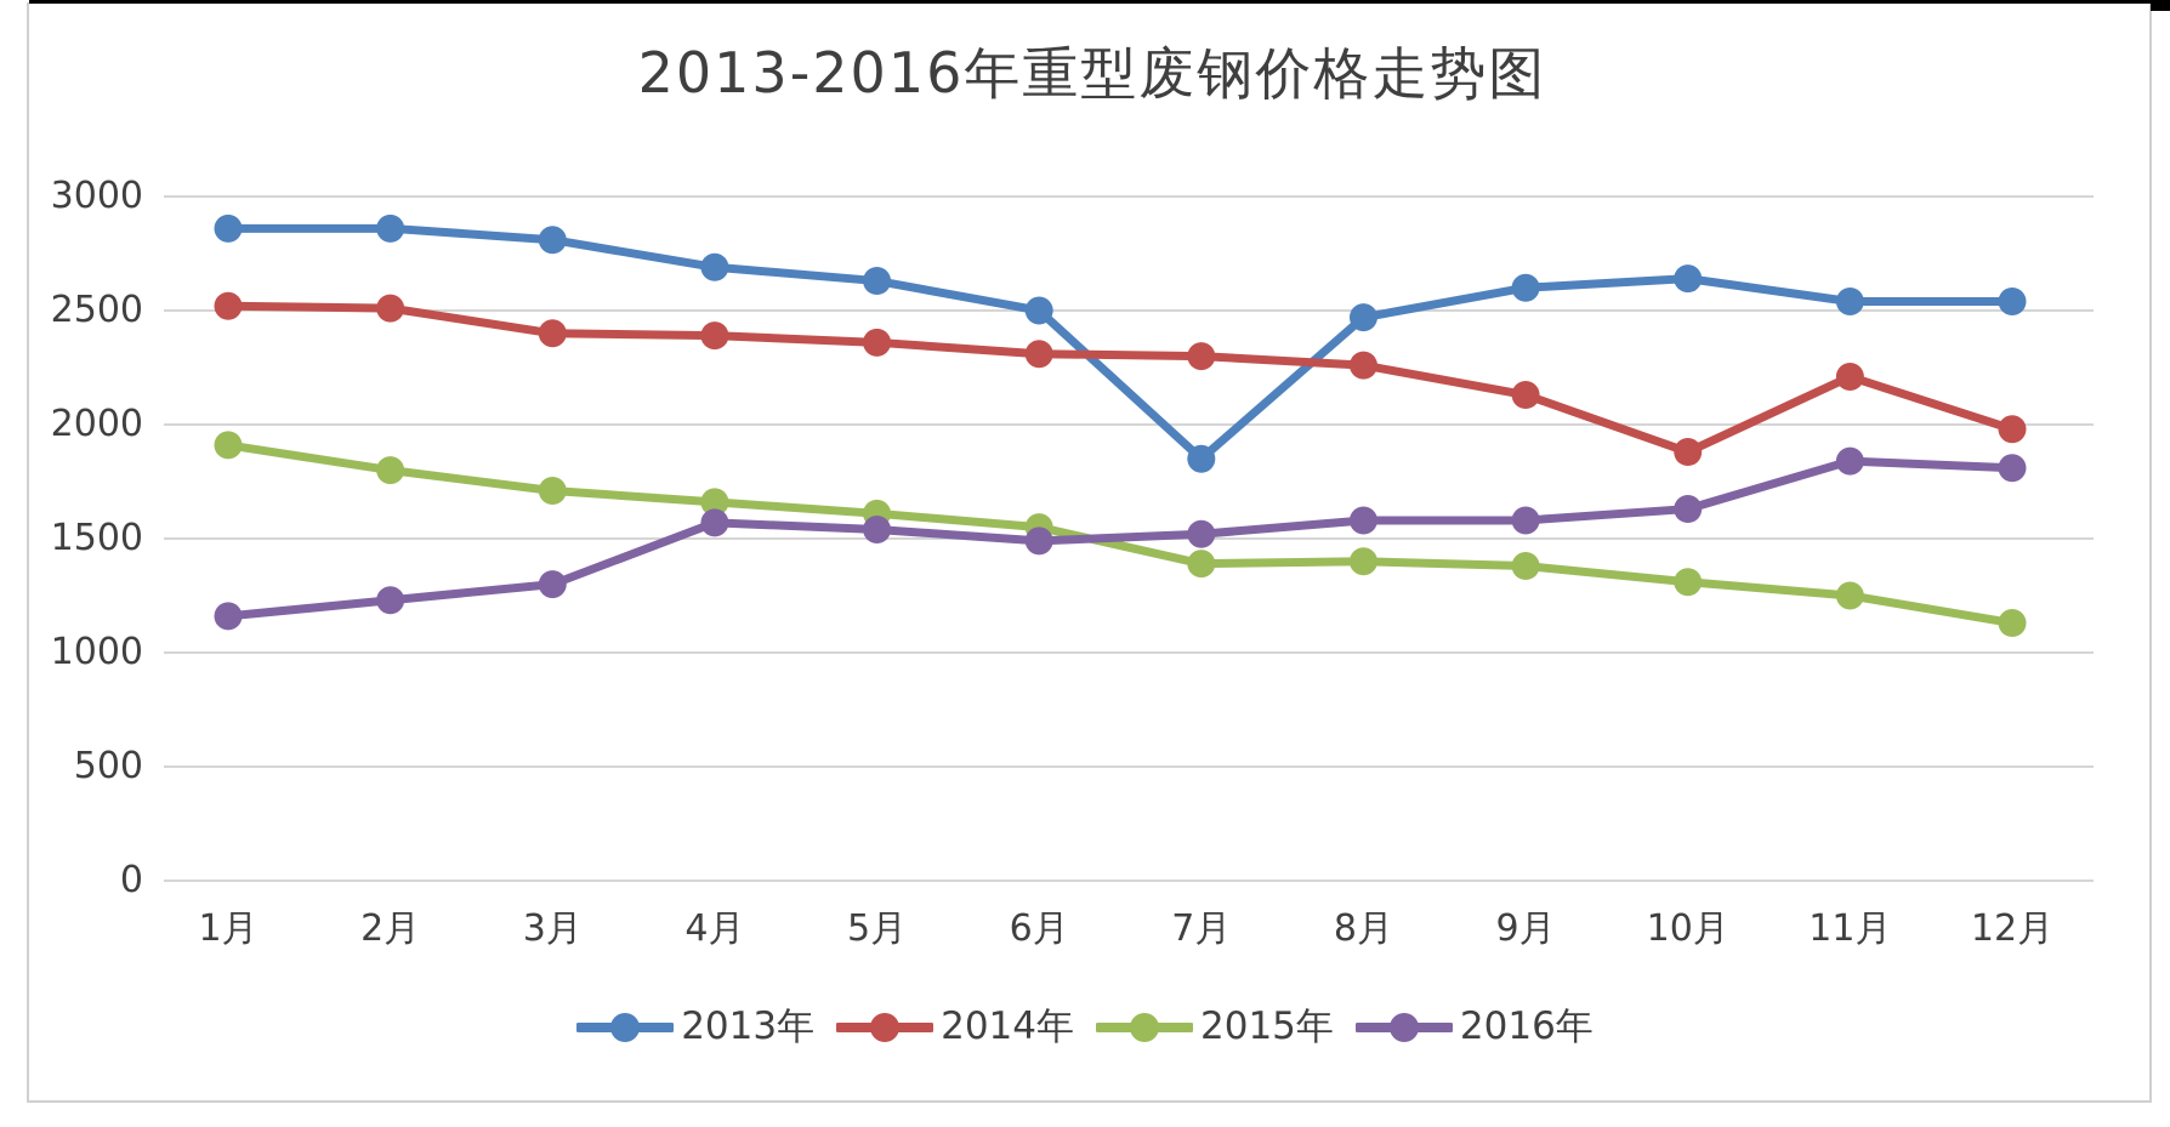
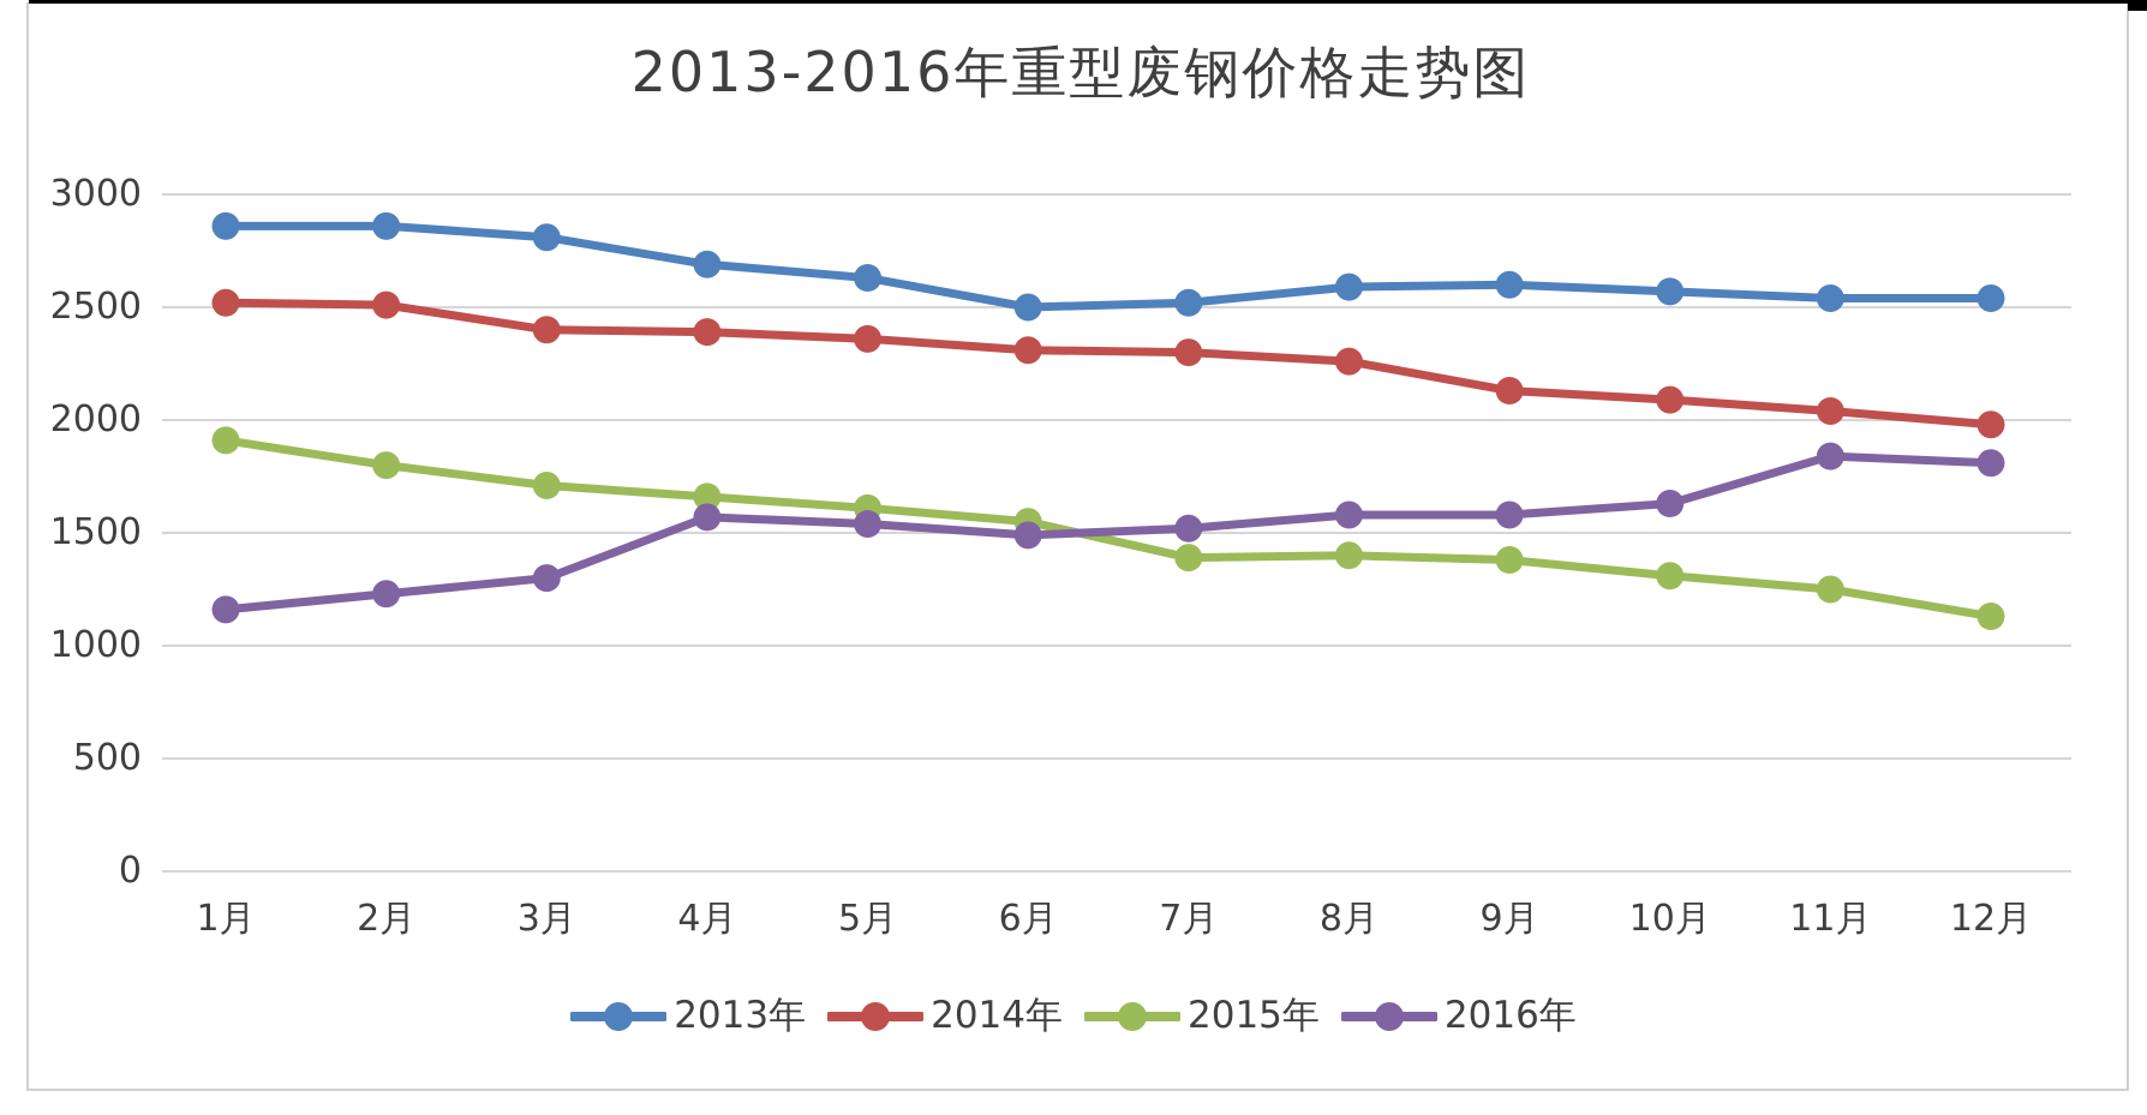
2013年/7月: 1850 -> 2520
2013年/8月: 2470 -> 2590
2013年/10月: 2640 -> 2570
2014年/10月: 1880 -> 2090
2014年/11月: 2210 -> 2040
